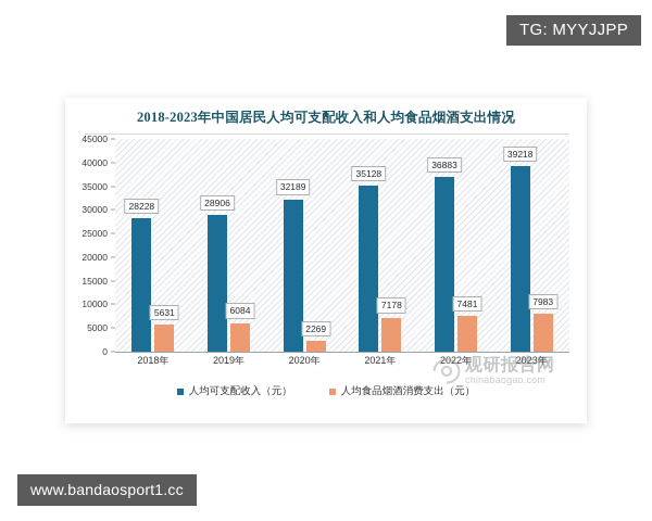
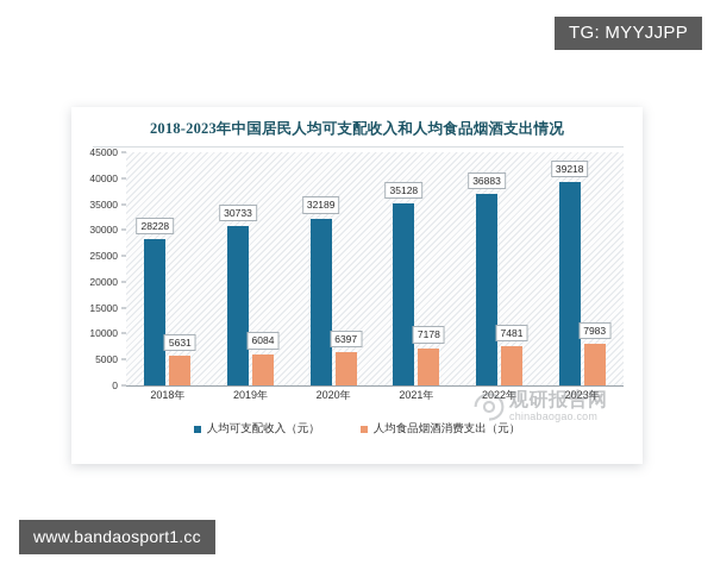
人均可支配收入（元）/2019年: 28906 -> 30733
人均食品烟酒消费支出（元）/2020年: 2269 -> 6397
